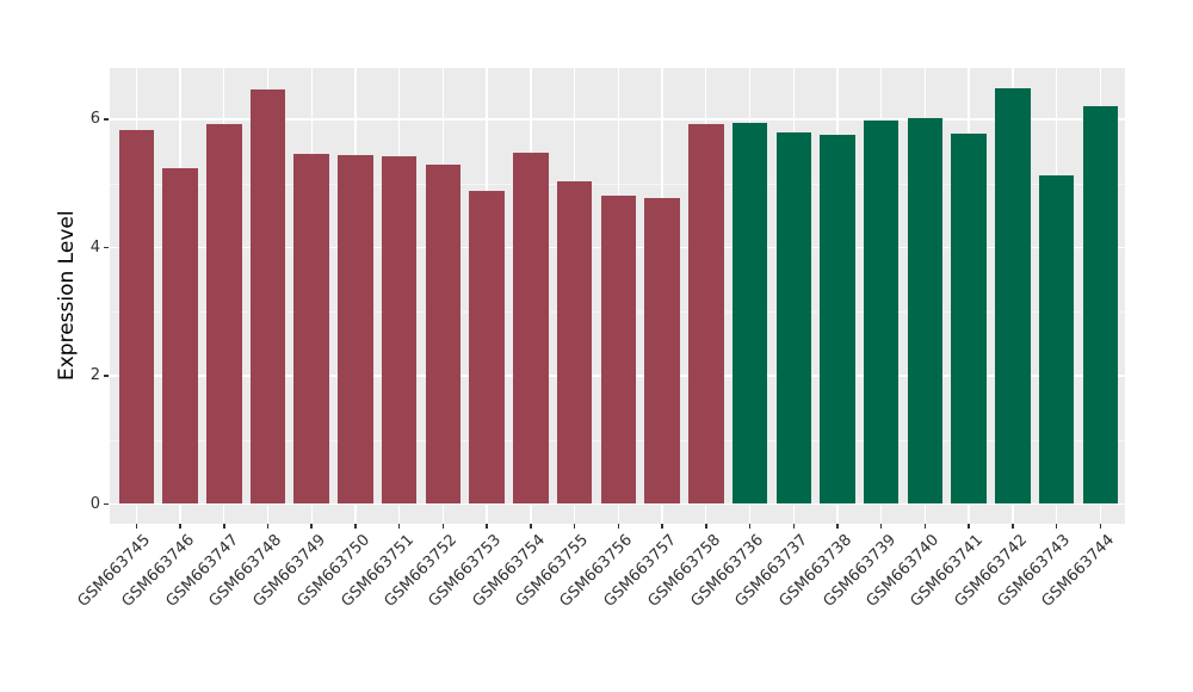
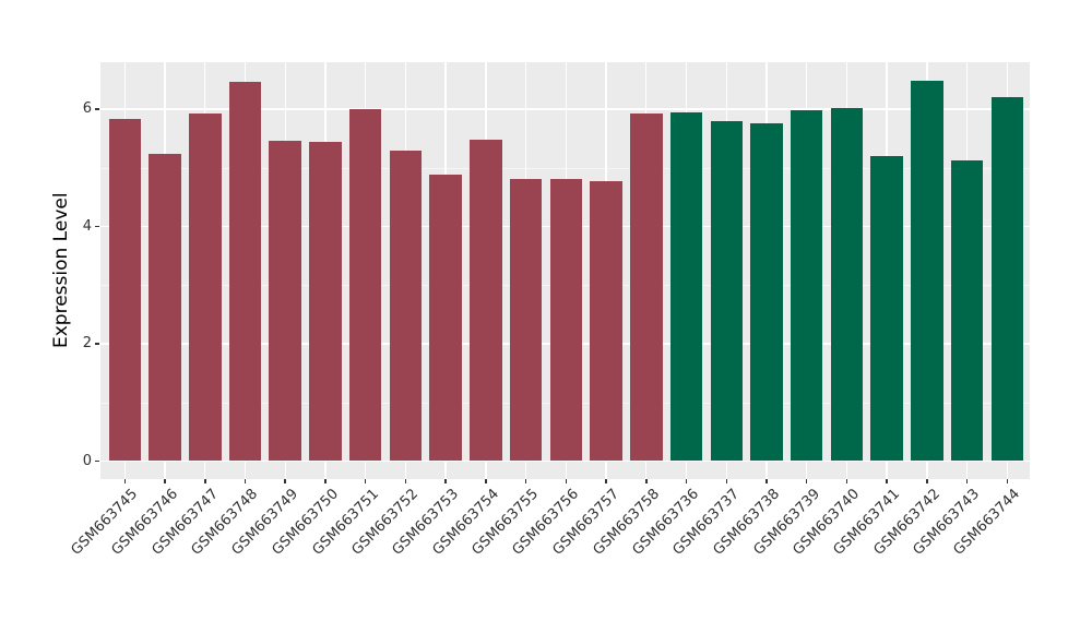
GSM663751: 5.4 -> 6.0
GSM663755: 5.0 -> 4.8
GSM663741: 5.8 -> 5.2
